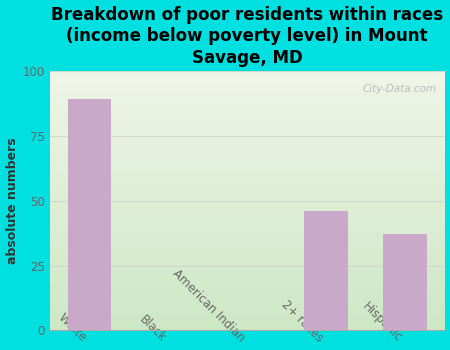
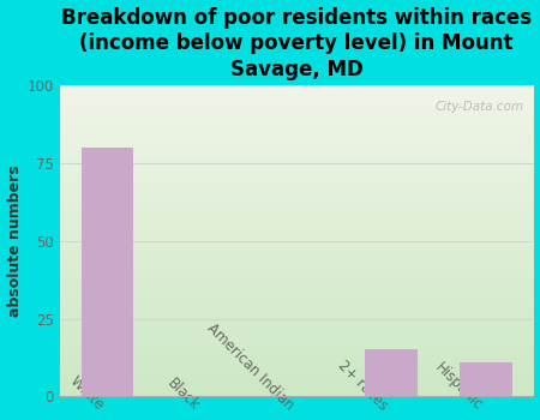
White: 89 -> 80
2+ races: 46 -> 15
Hispanic: 37 -> 11
